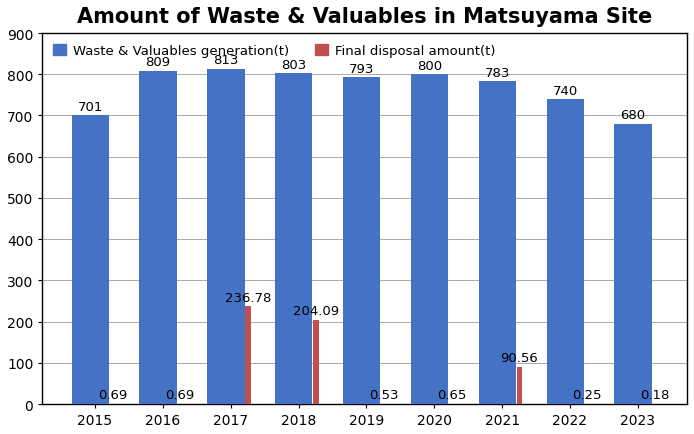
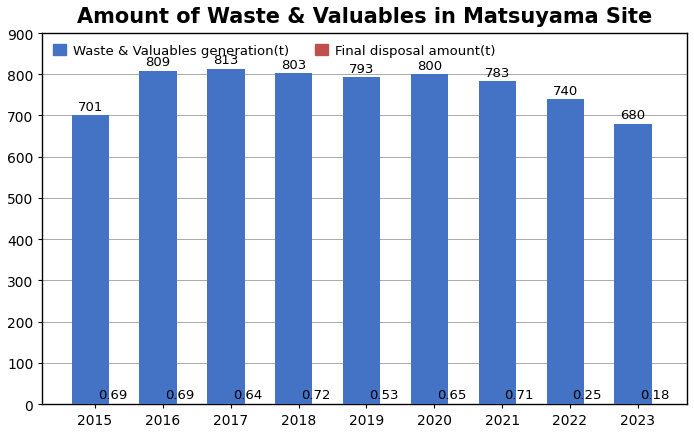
Final disposal amount(t)/2017: 236.78 -> 0.64
Final disposal amount(t)/2018: 204.09 -> 0.72
Final disposal amount(t)/2021: 90.56 -> 0.71
